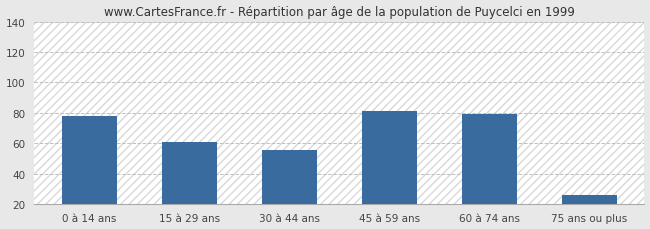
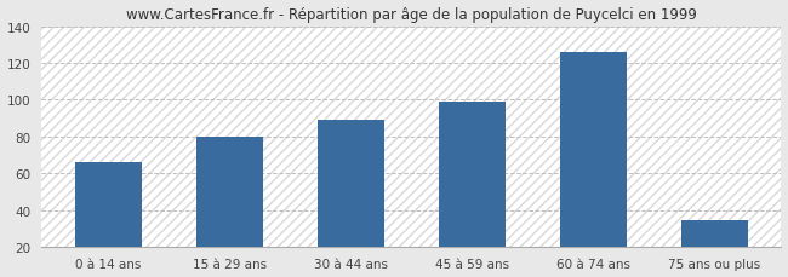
0 à 14 ans: 78 -> 66
15 à 29 ans: 61 -> 80
30 à 44 ans: 56 -> 89
45 à 59 ans: 81 -> 99
60 à 74 ans: 79 -> 126
75 ans ou plus: 26 -> 35
